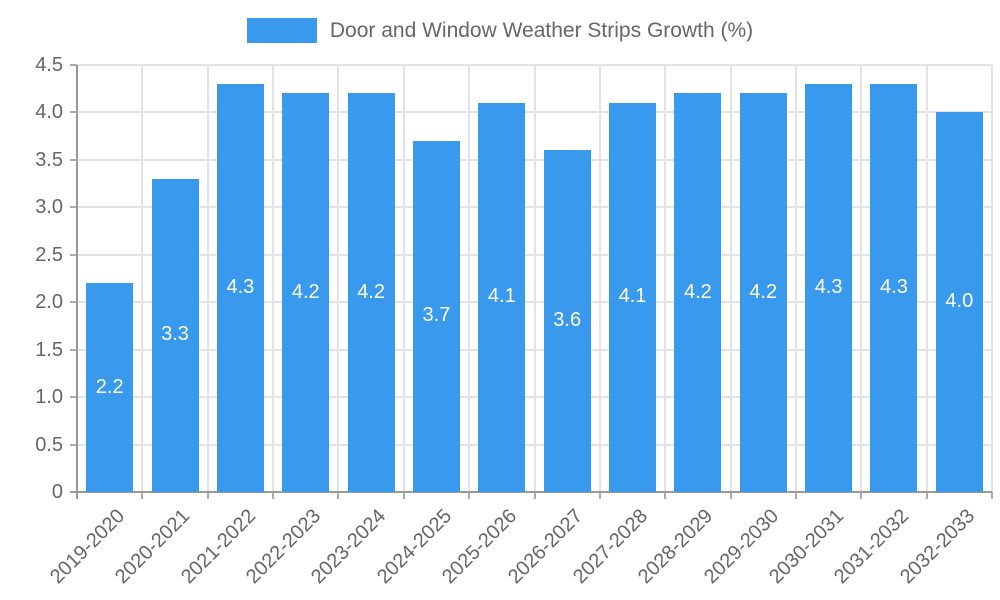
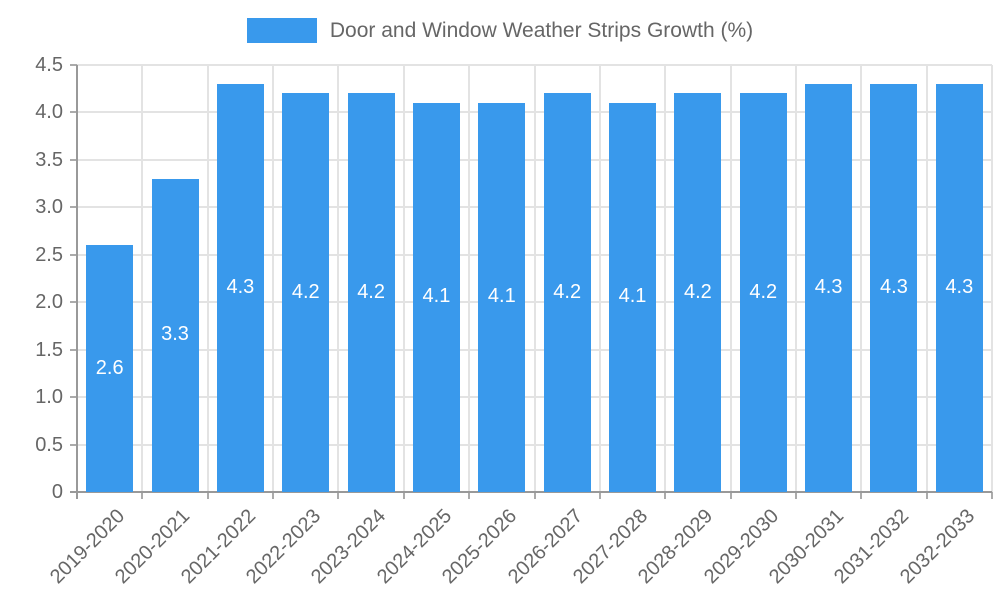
2019-2020: 2.2 -> 2.6
2024-2025: 3.7 -> 4.1
2026-2027: 3.6 -> 4.2
2032-2033: 4.0 -> 4.3
